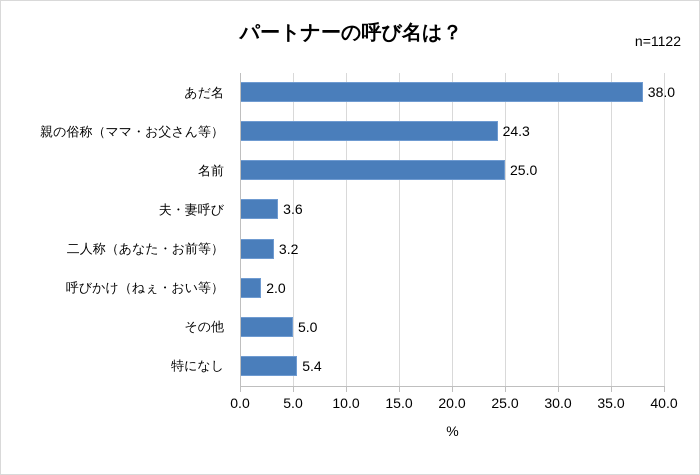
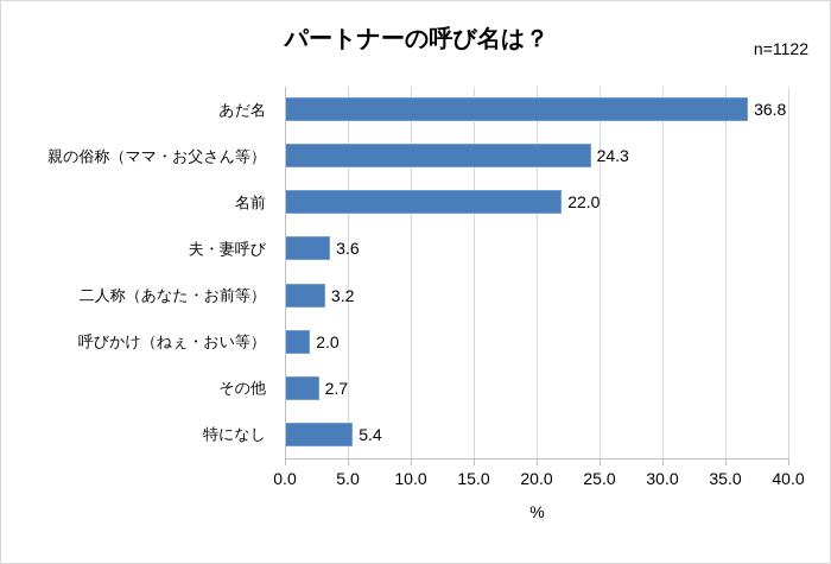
あだ名: 38.0 -> 36.8
名前: 25.0 -> 22.0
その他: 5.0 -> 2.7
